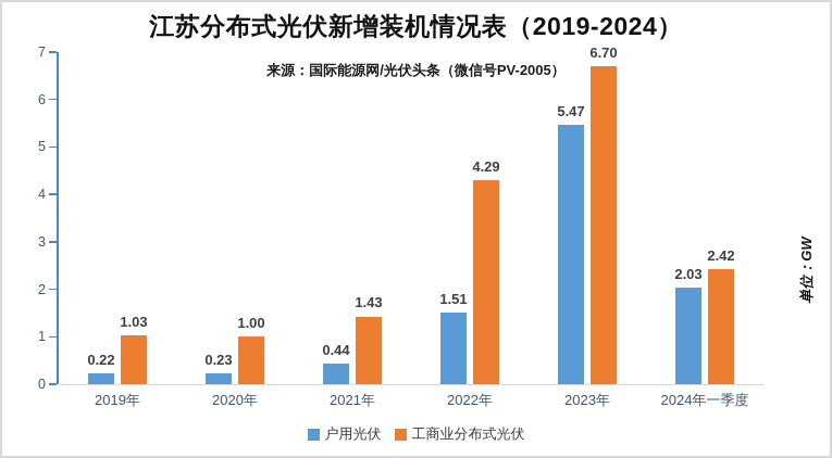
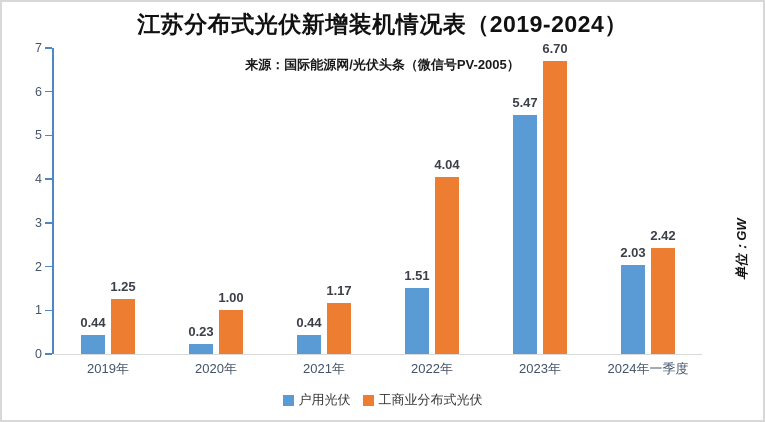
户用光伏/2019年: 0.22 -> 0.44
工商业分布式光伏/2019年: 1.03 -> 1.25
工商业分布式光伏/2021年: 1.43 -> 1.17
工商业分布式光伏/2022年: 4.29 -> 4.04
